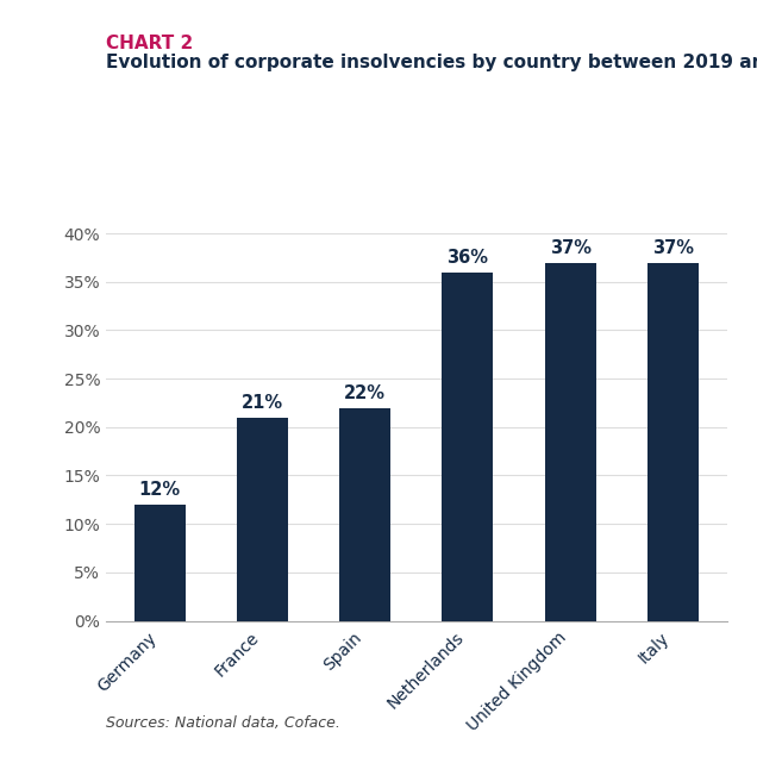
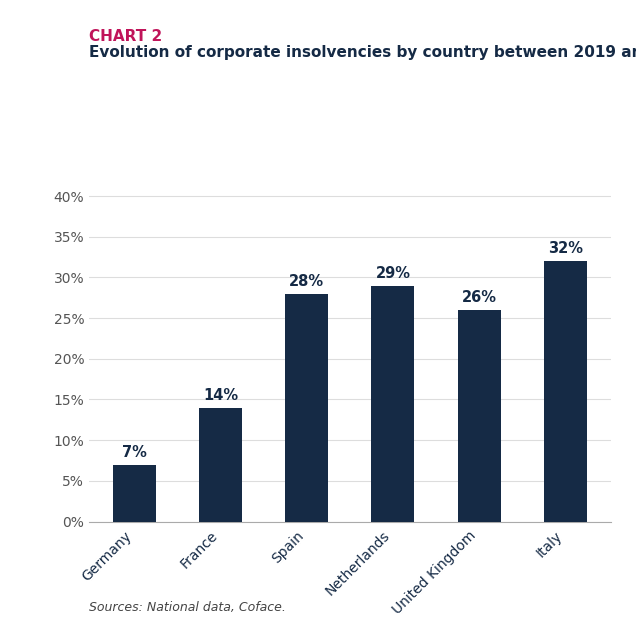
Germany: 12% -> 7%
France: 21% -> 14%
Spain: 22% -> 28%
Netherlands: 36% -> 29%
United Kingdom: 37% -> 26%
Italy: 37% -> 32%
